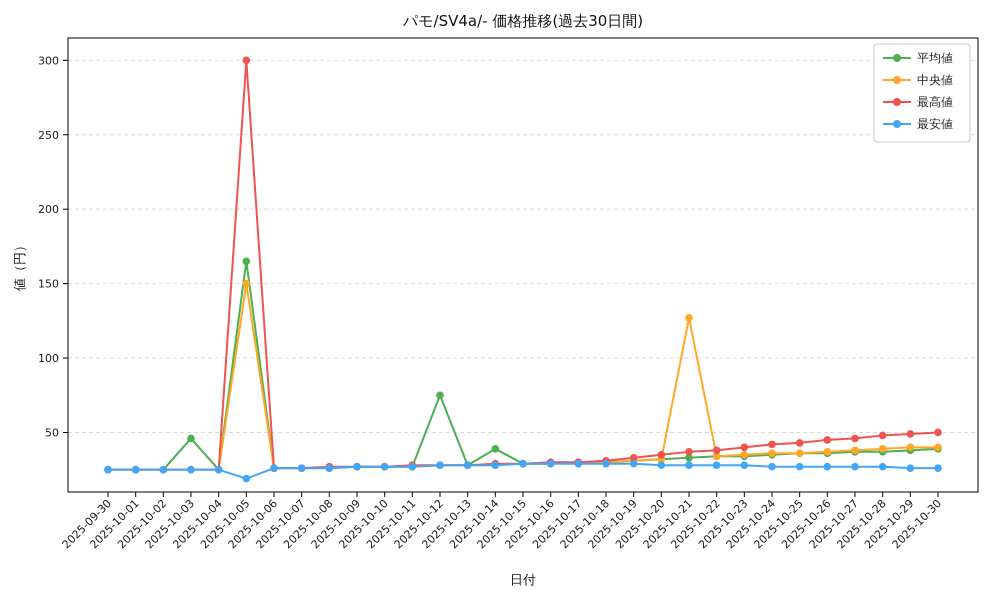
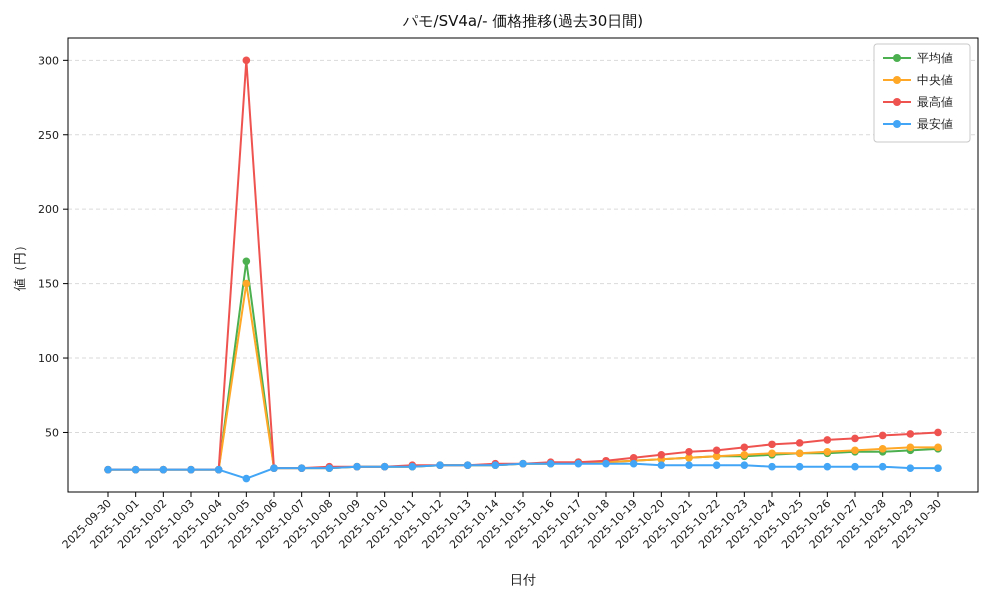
平均値/2025-10-03: 46 -> 25
平均値/2025-10-12: 75 -> 28
平均値/2025-10-14: 39 -> 28
中央値/2025-10-21: 127 -> 33
